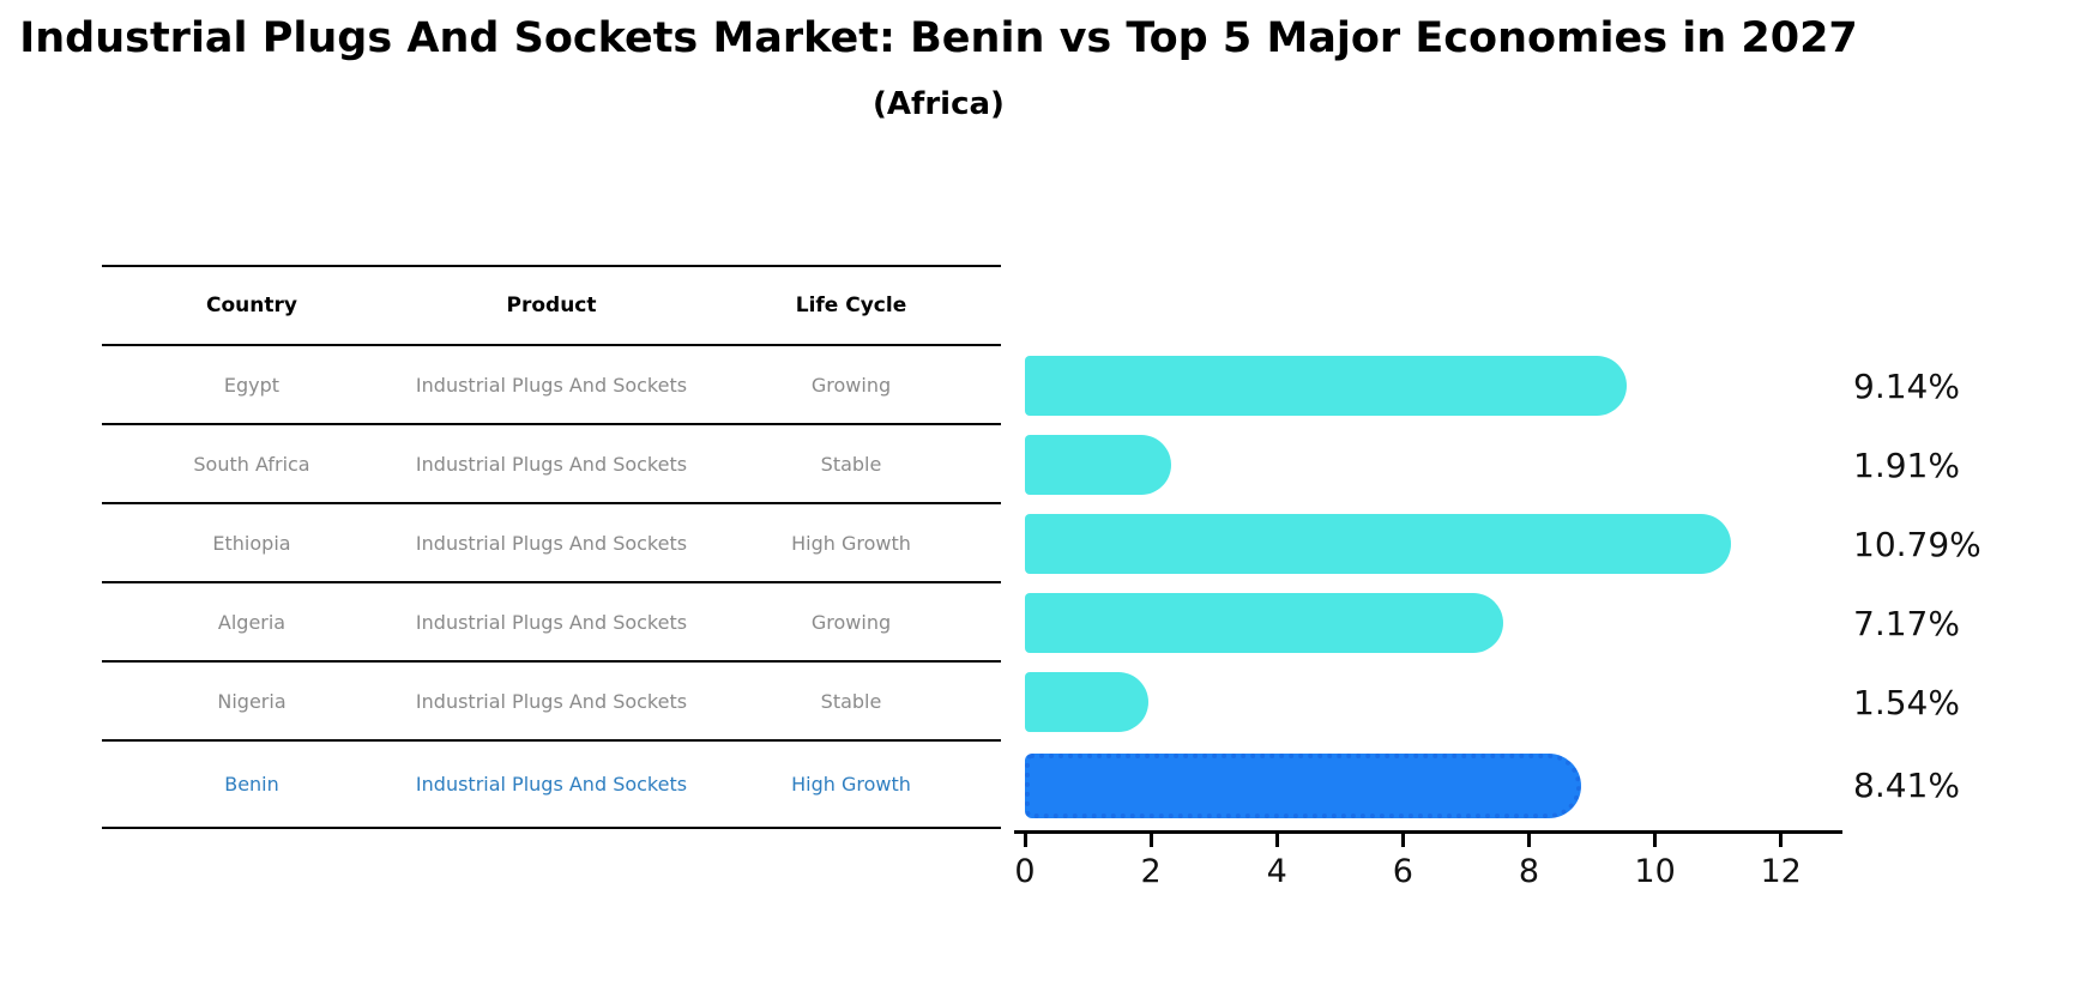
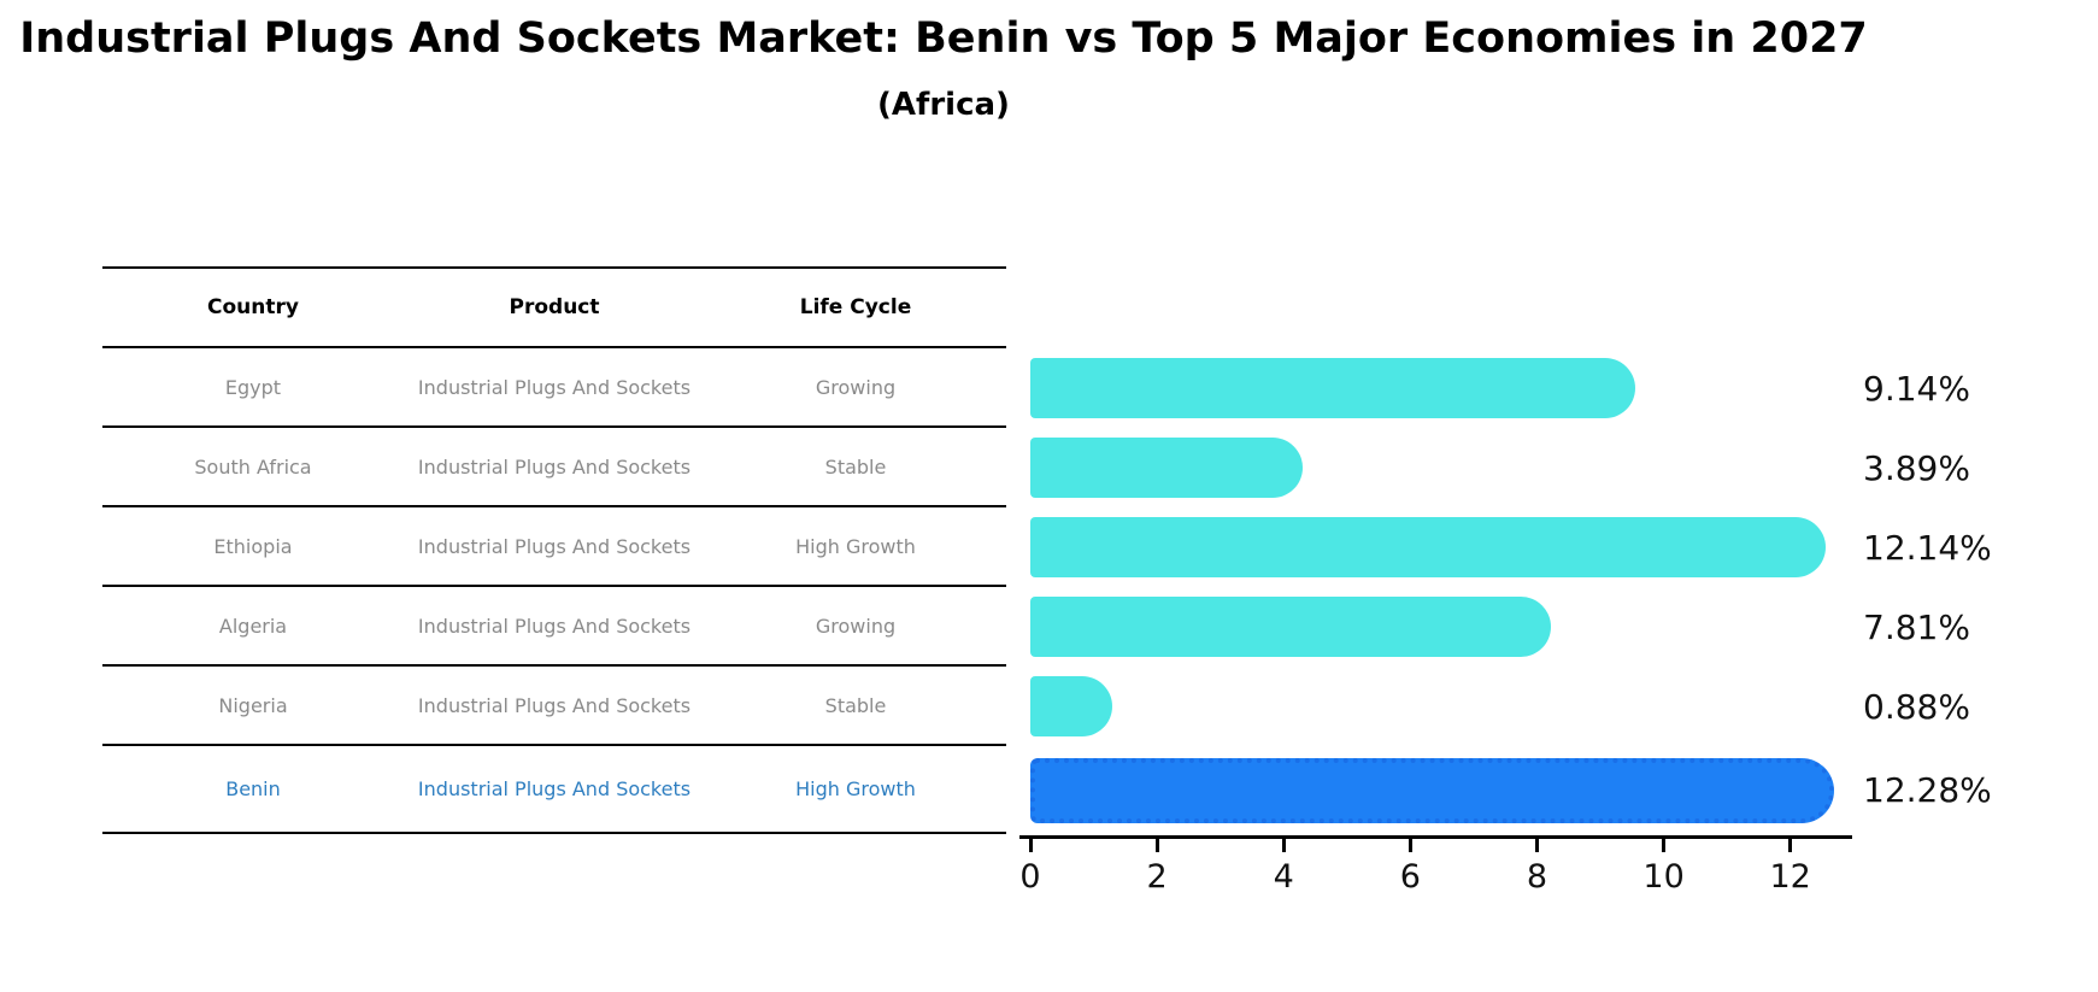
South Africa: 1.91% -> 3.89%
Ethiopia: 10.79% -> 12.14%
Algeria: 7.17% -> 7.81%
Nigeria: 1.54% -> 0.88%
Benin: 8.41% -> 12.28%
